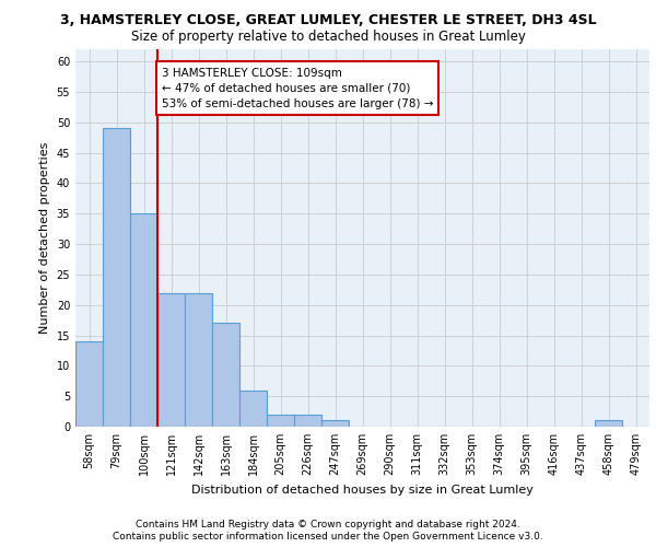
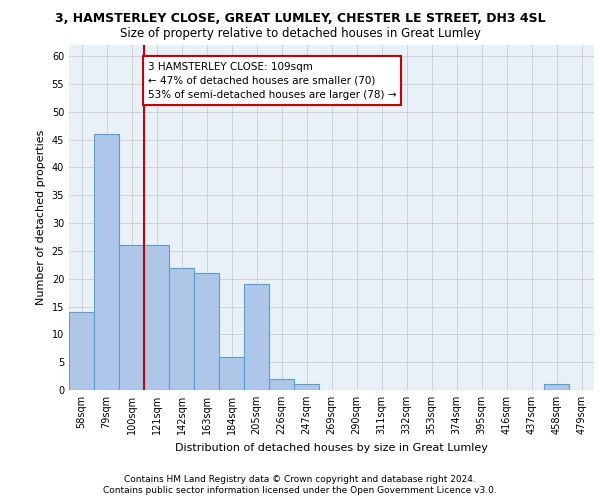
79sqm: 49 -> 46
100sqm: 35 -> 26
121sqm: 22 -> 26
163sqm: 17 -> 21
205sqm: 2 -> 19
